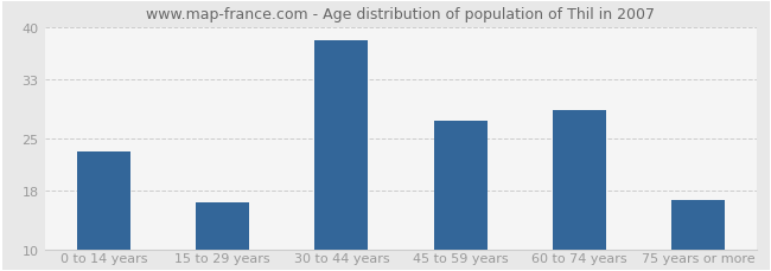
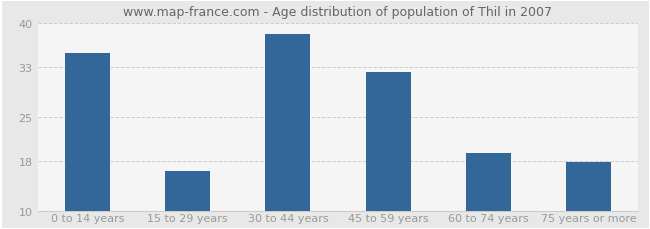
0 to 14 years: 23.2 -> 35.2
45 to 59 years: 27.4 -> 32.2
60 to 74 years: 28.8 -> 19.2
75 years or more: 16.6 -> 17.8
